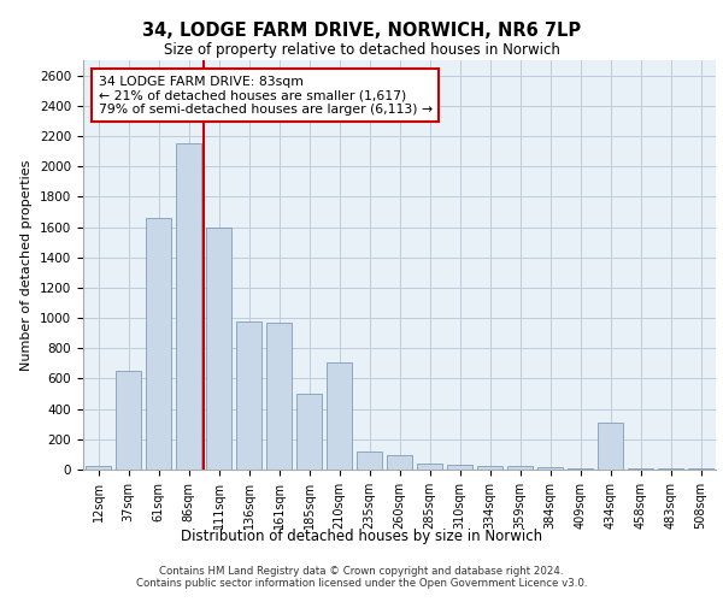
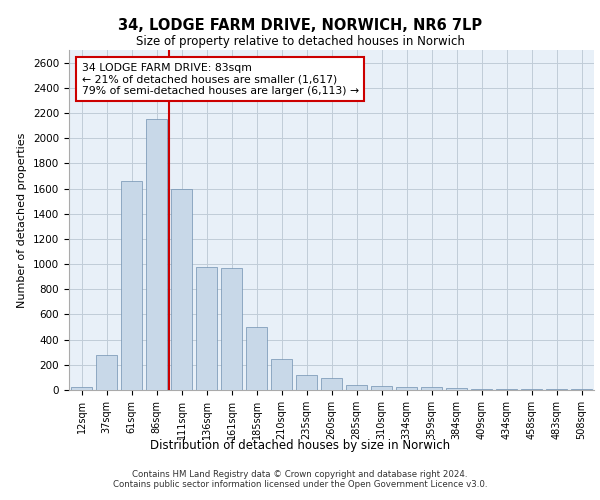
37sqm: 650 -> 280
210sqm: 710 -> 250
434sqm: 310 -> 0
